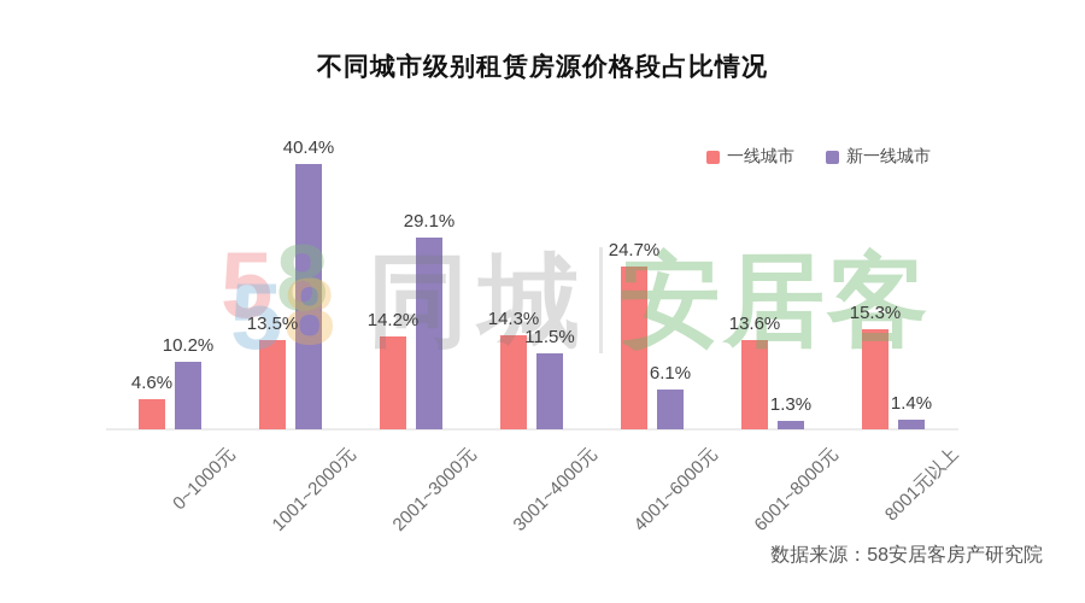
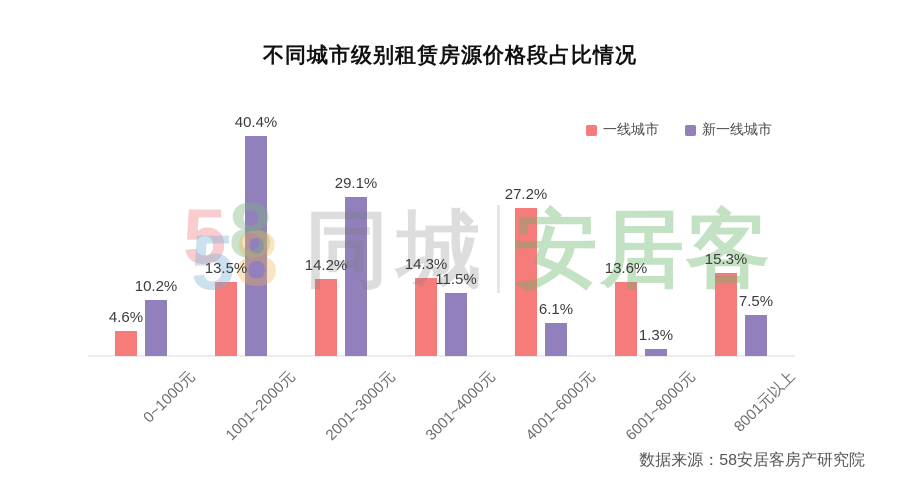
一线城市/4001~6000元: 24.7% -> 27.2%
新一线城市/8001元以上: 1.4% -> 7.5%
